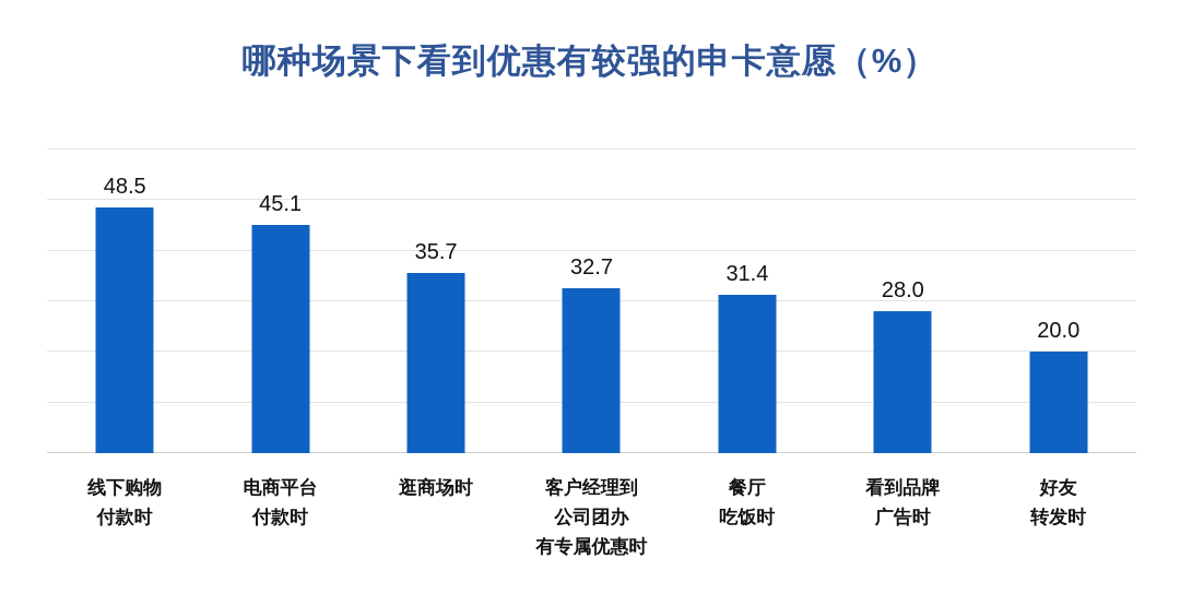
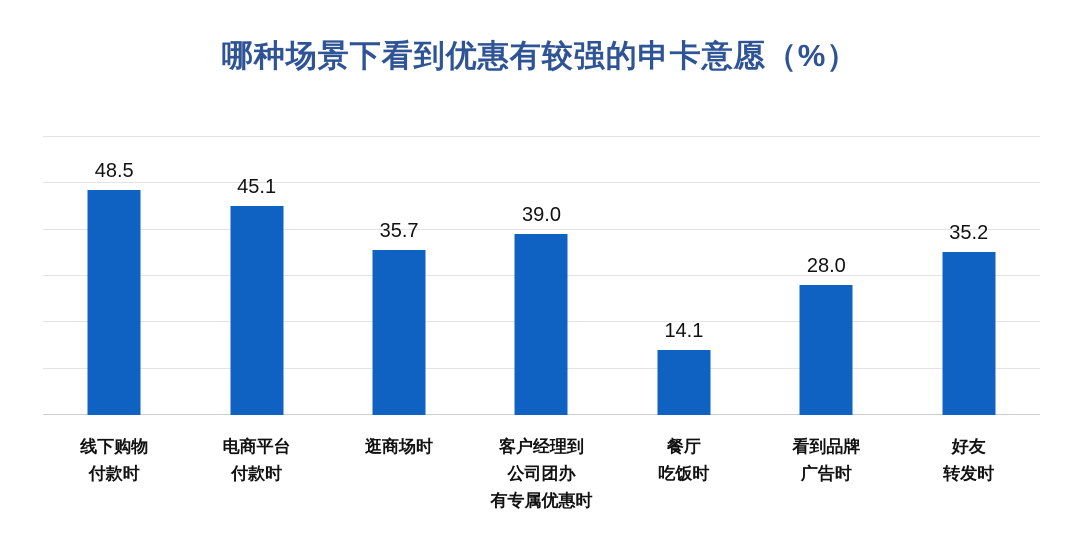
客户经理到 公司团办 有专属优惠时: 32.7 -> 39.0
餐厅 吃饭时: 31.4 -> 14.1
好友 转发时: 20.0 -> 35.2
